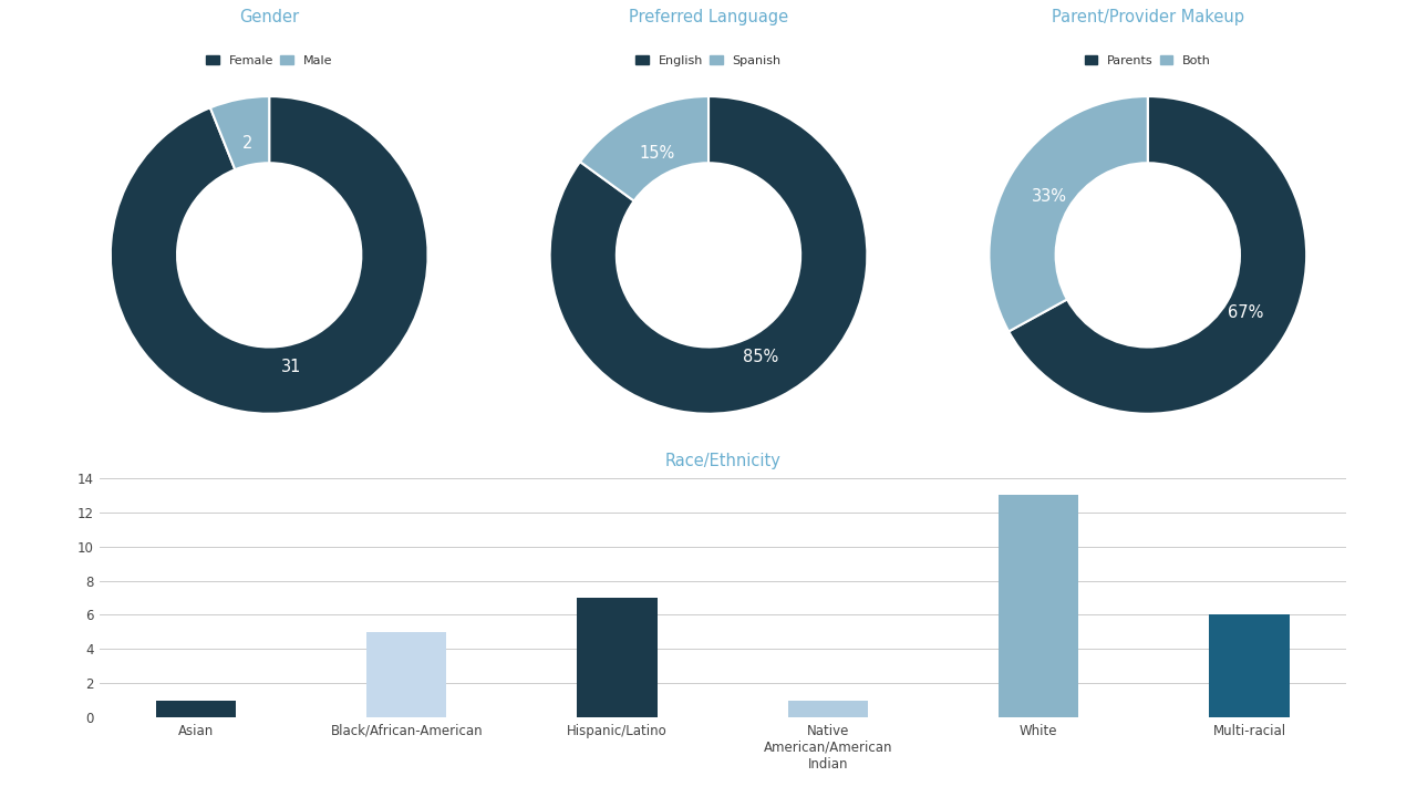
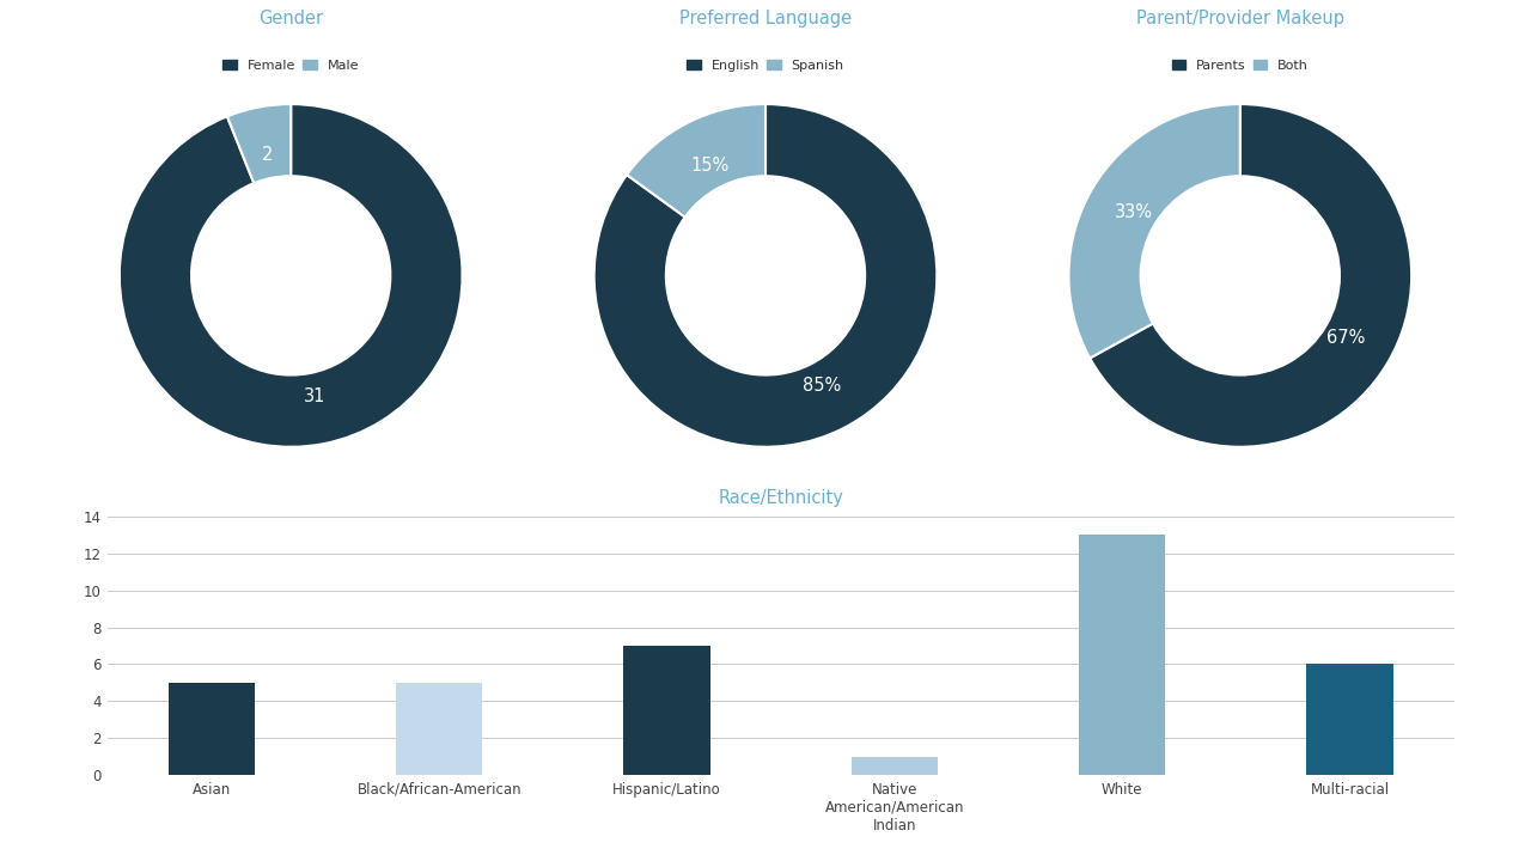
Asian: 1 -> 5
